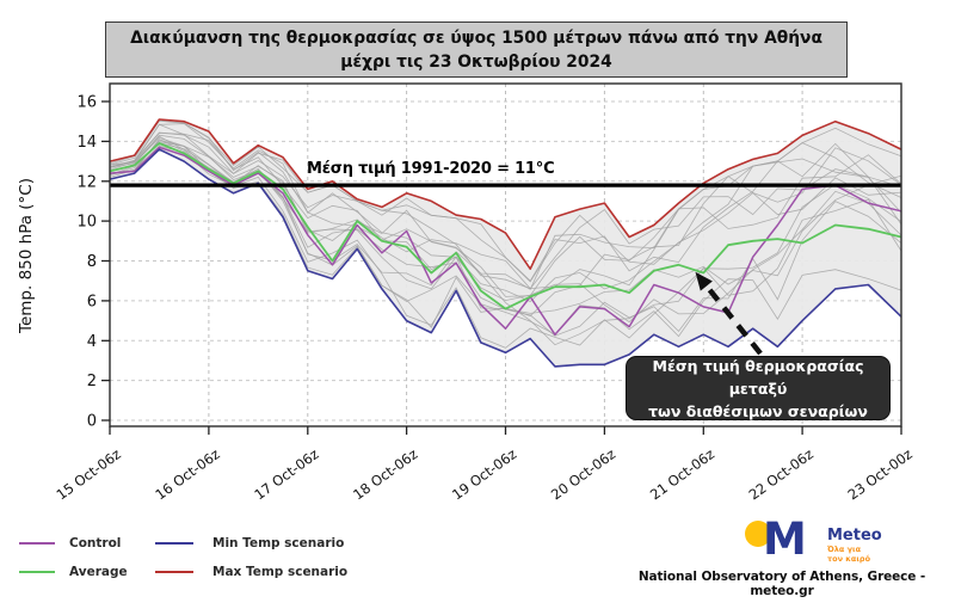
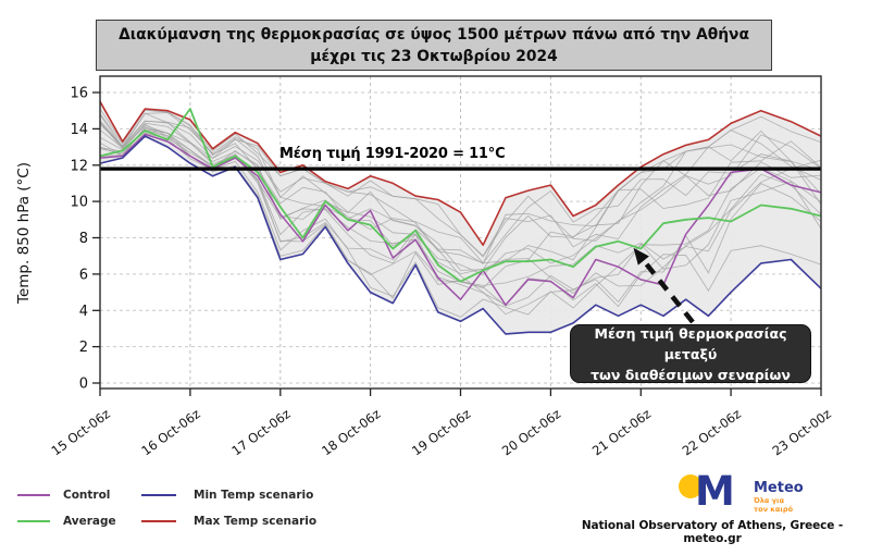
Max Temp scenario/15 Oct-06z: 13.0 -> 15.5
Average/16 Oct-06z: 12.6 -> 15.1
Min Temp scenario/17 Oct-06z: 7.5 -> 6.8
